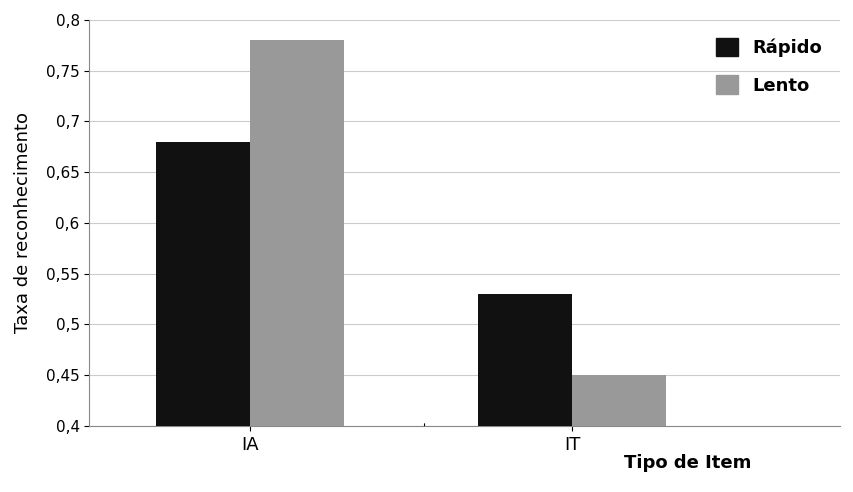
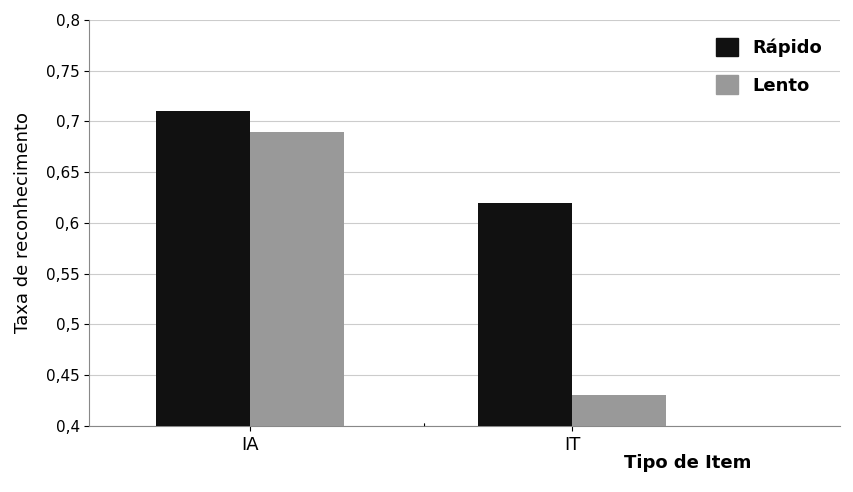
Rápido/IA: 0,68 -> 0,71
Lento/IA: 0,78 -> 0,69
Rápido/IT: 0,53 -> 0,62
Lento/IT: 0,45 -> 0,43
